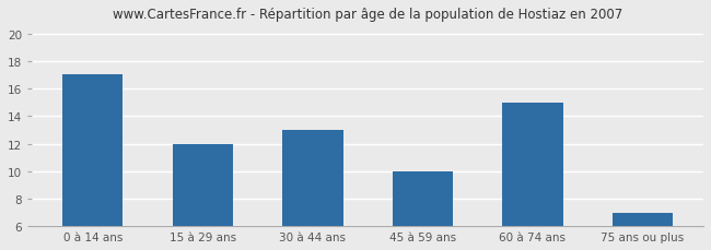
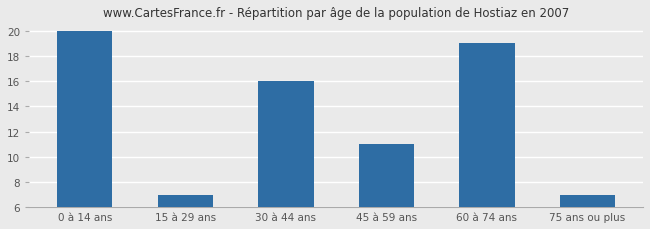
0 à 14 ans: 17 -> 20
15 à 29 ans: 12 -> 7
30 à 44 ans: 13 -> 16
45 à 59 ans: 10 -> 11
60 à 74 ans: 15 -> 19
